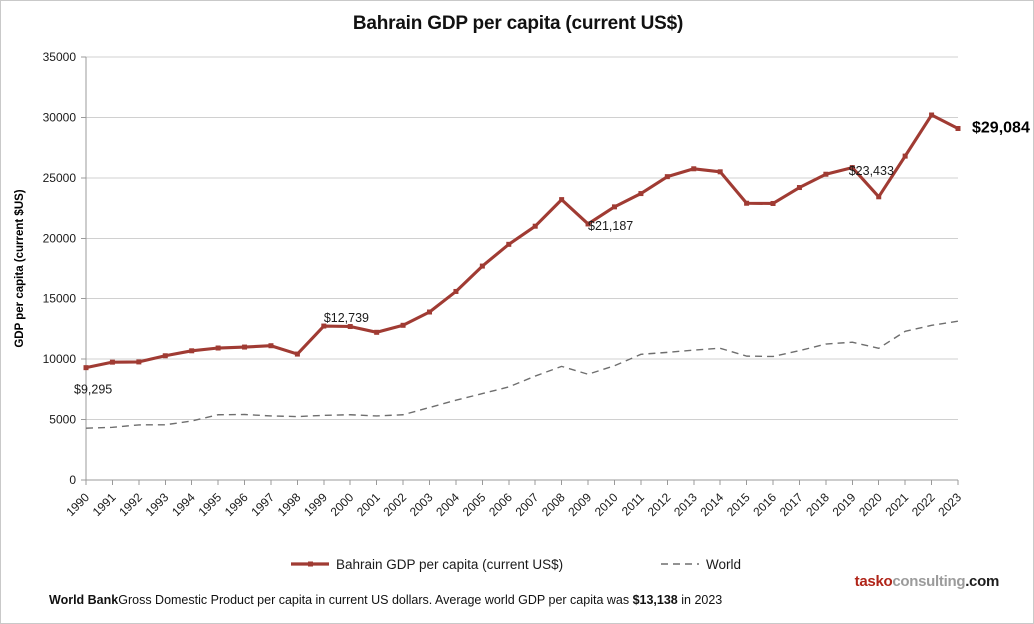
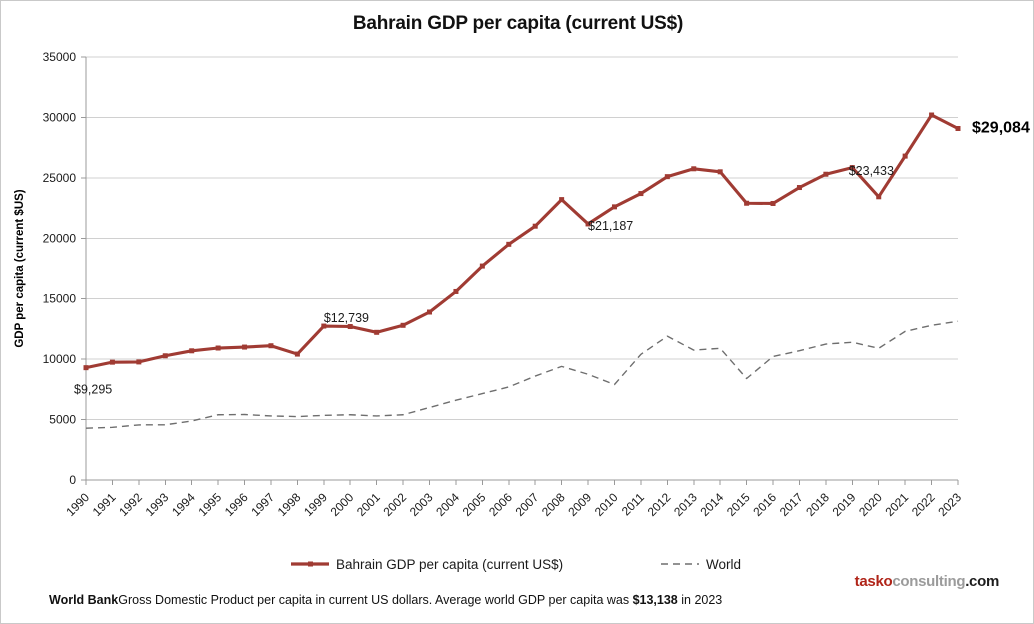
World/2010: 9400 -> 7900
World/2012: 10600 -> 11900
World/2015: 10200 -> 8400
